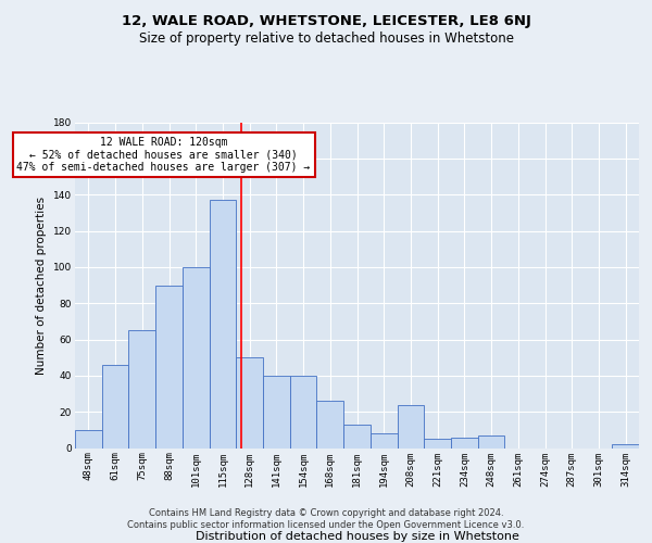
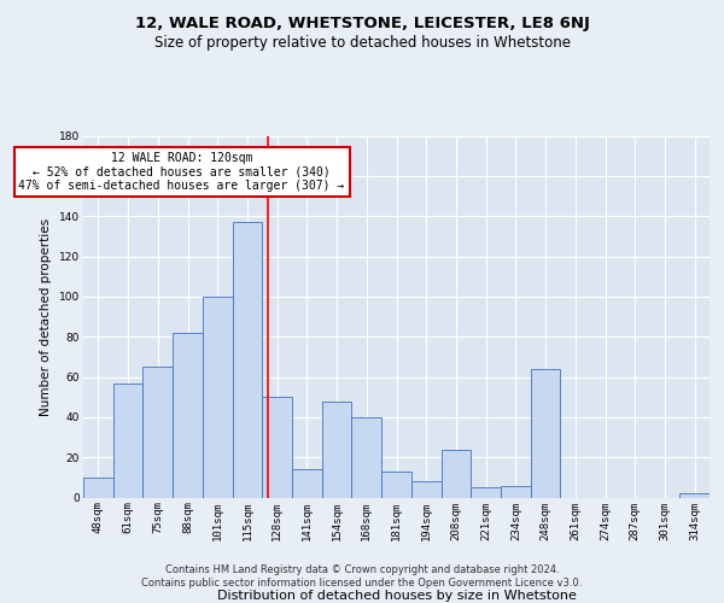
61sqm: 46 -> 57
88sqm: 90 -> 82
141sqm: 40 -> 14
154sqm: 40 -> 48
168sqm: 26 -> 40
248sqm: 7 -> 64
